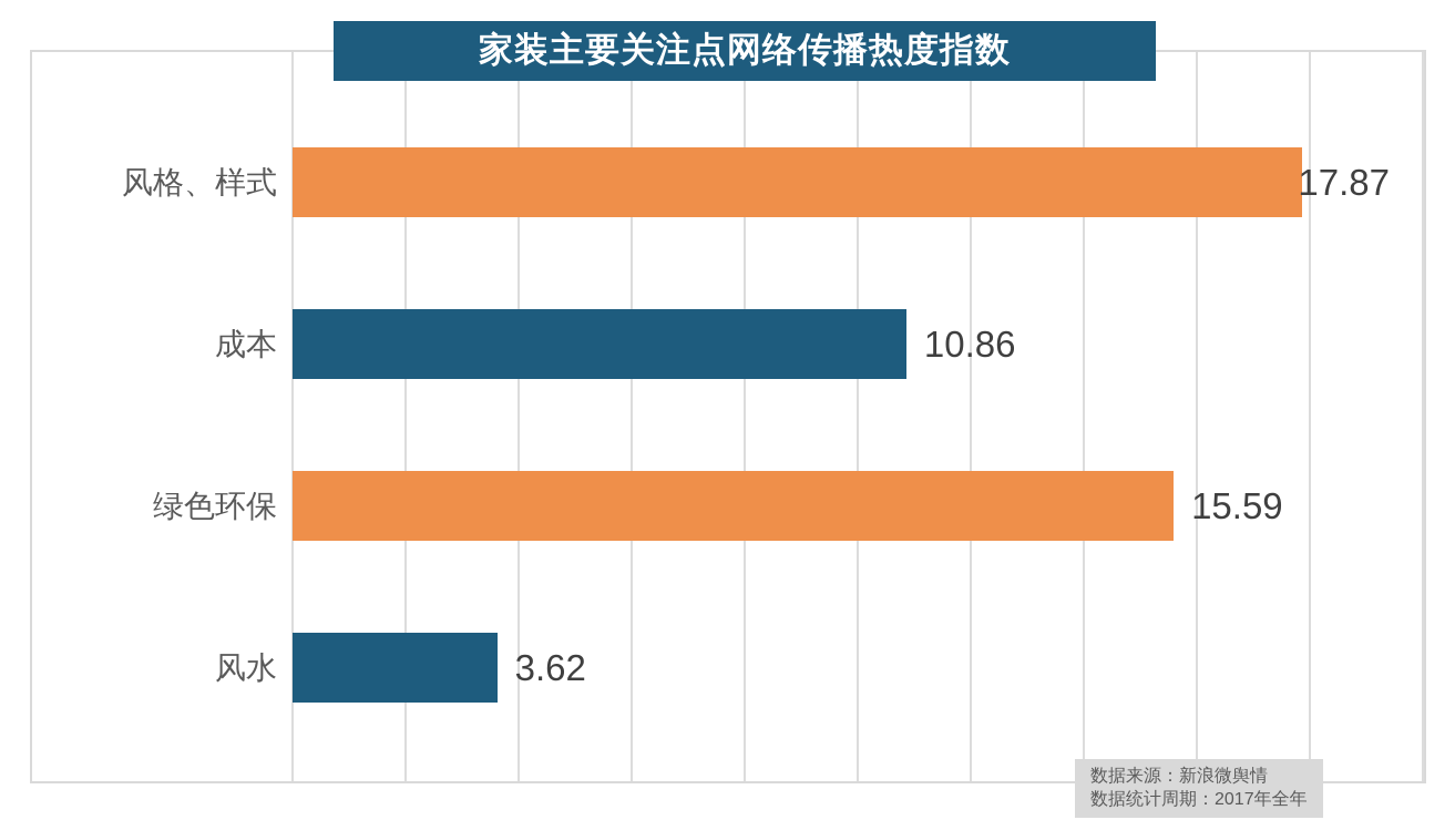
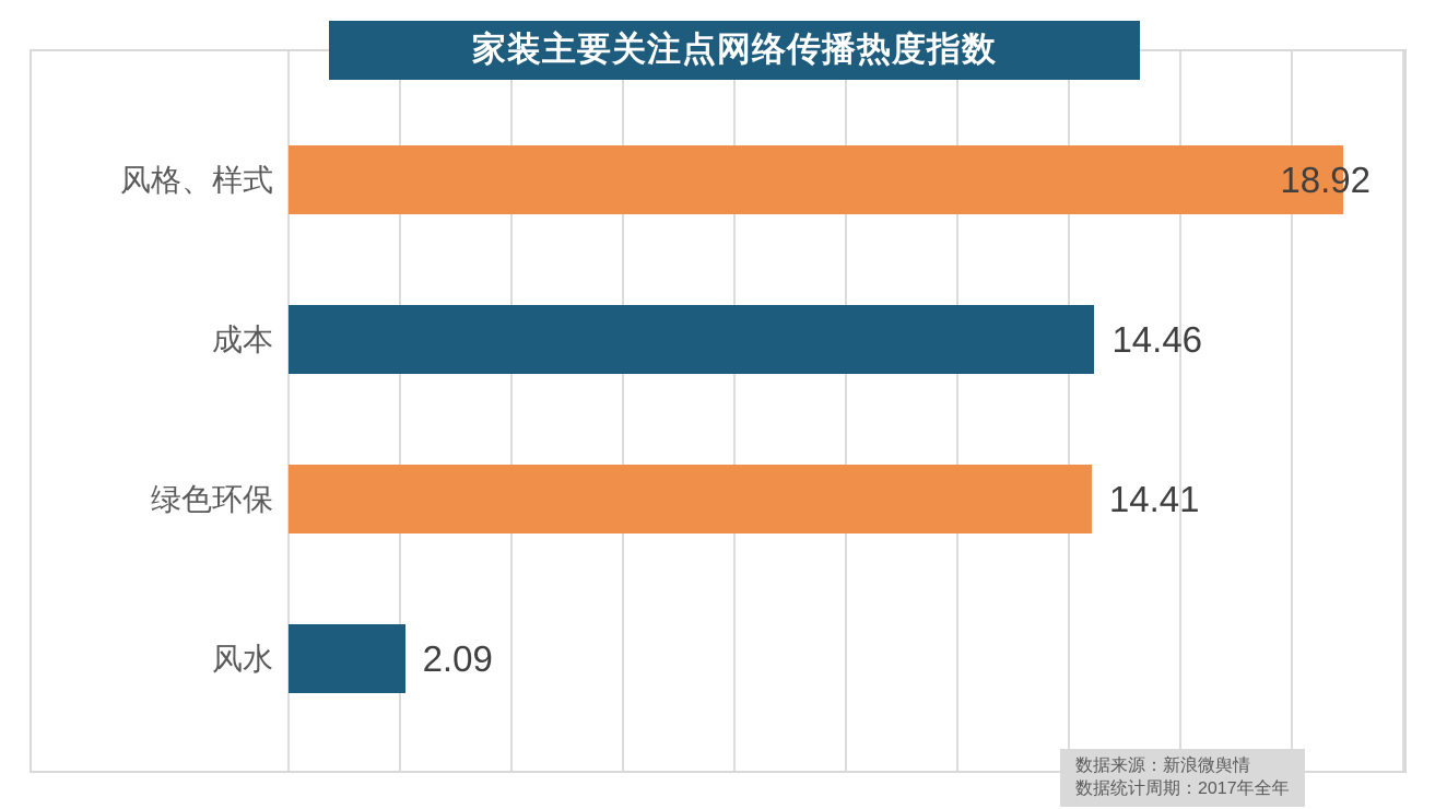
风格、样式: 17.87 -> 18.92
成本: 10.86 -> 14.46
绿色环保: 15.59 -> 14.41
风水: 3.62 -> 2.09
